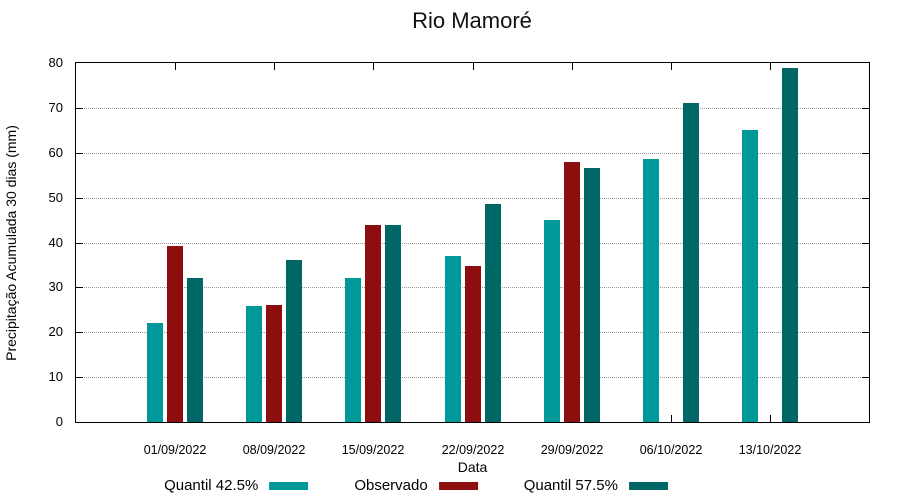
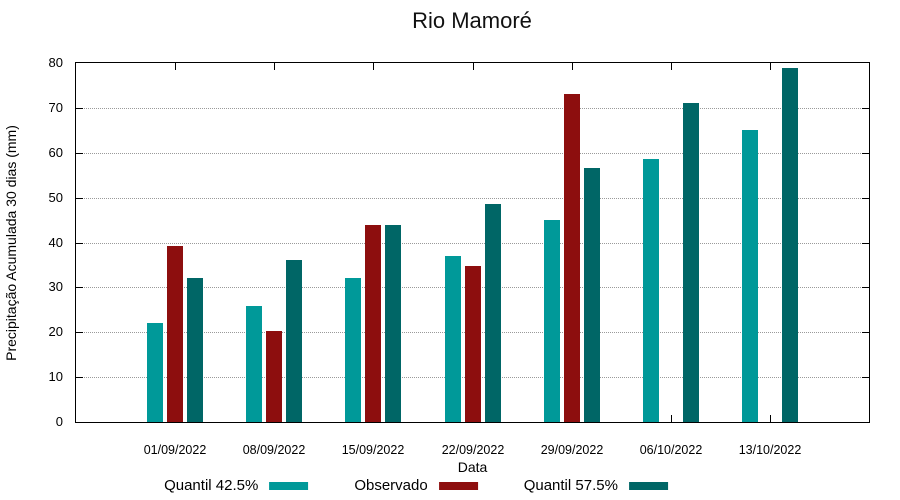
Observado/08/09/2022: 26 -> 20
Observado/29/09/2022: 58 -> 73
